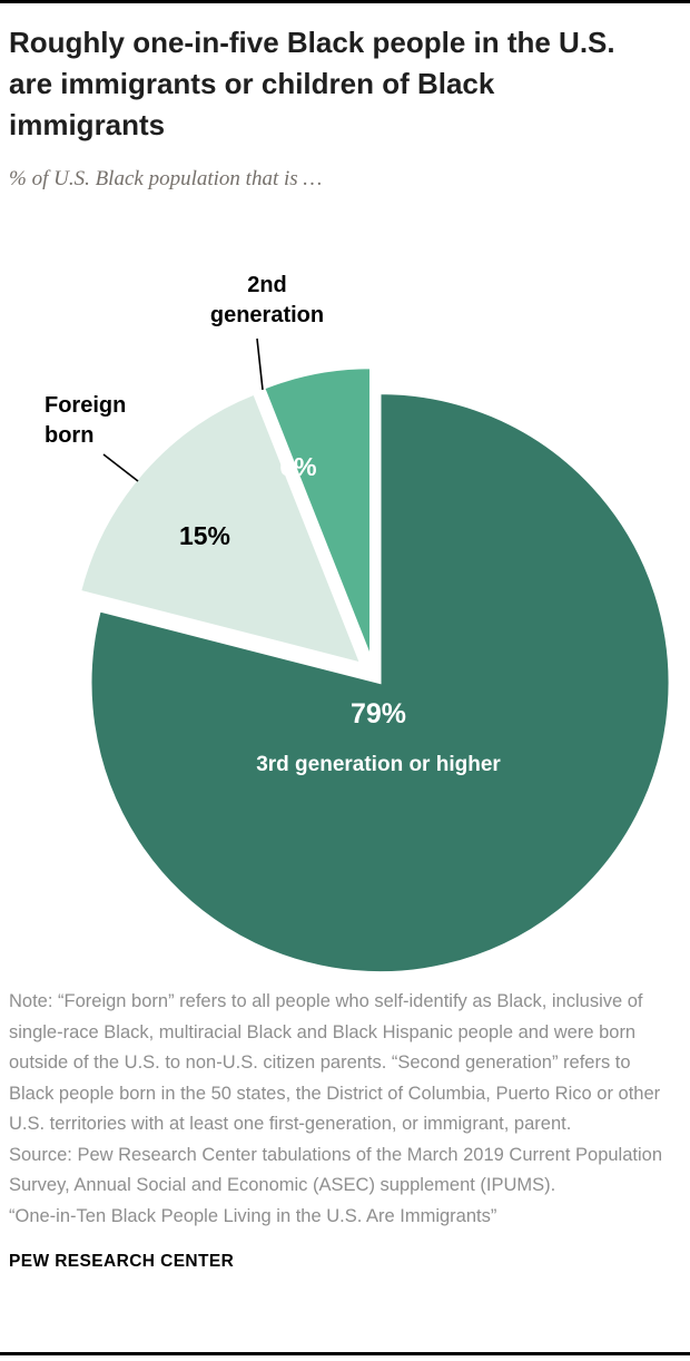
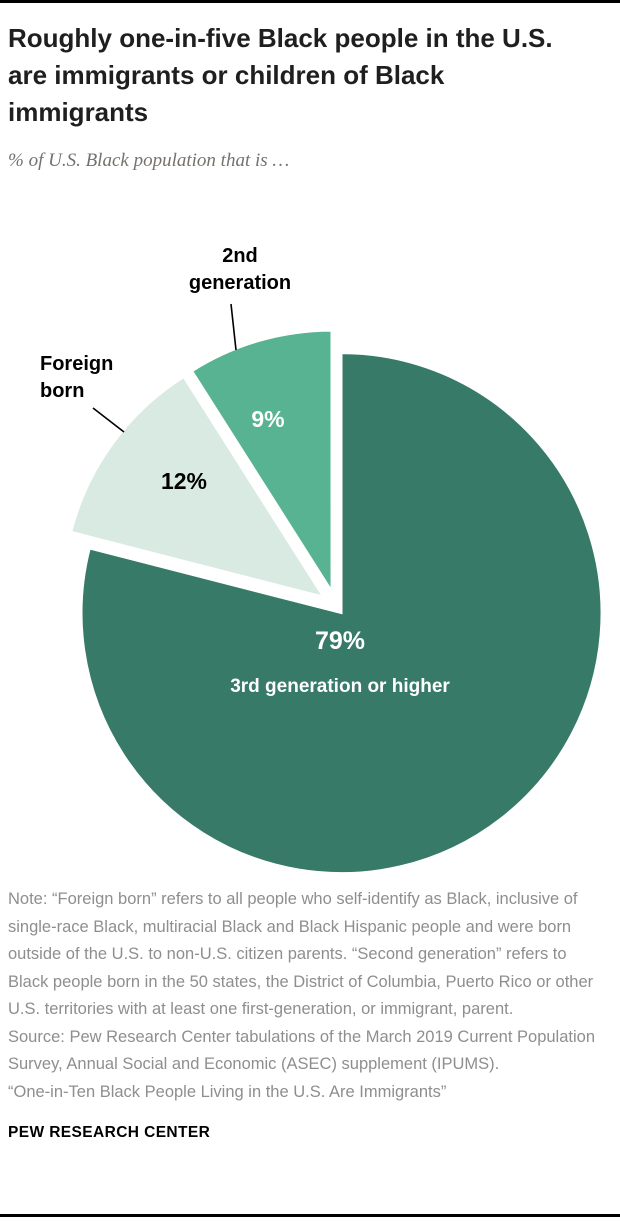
Foreign born: 15% -> 12%
2nd generation: 6% -> 9%
